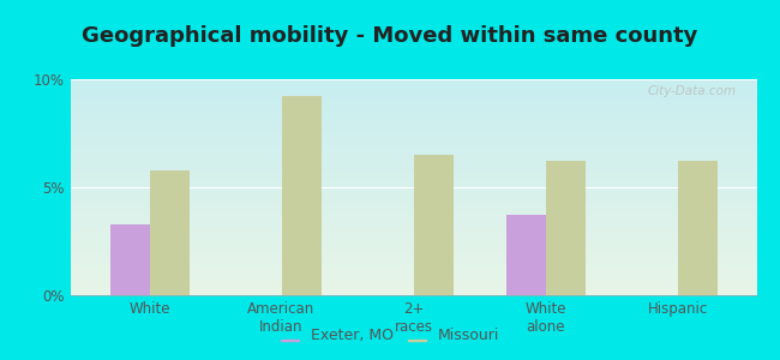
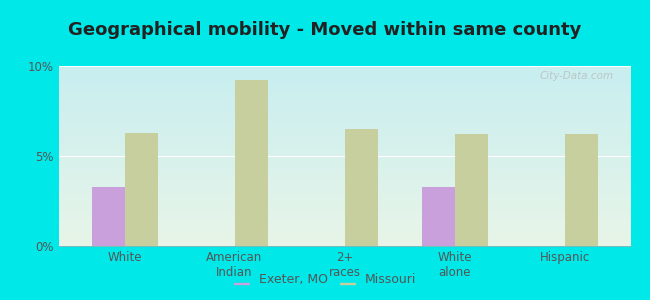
Missouri/White: 5.8% -> 6.3%
Exeter, MO/White alone: 3.7% -> 3.3%
